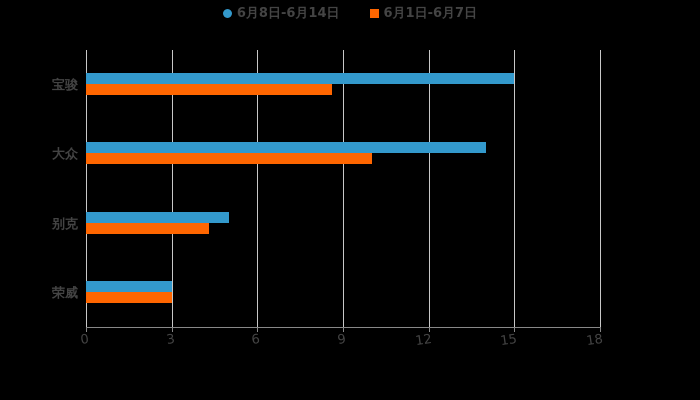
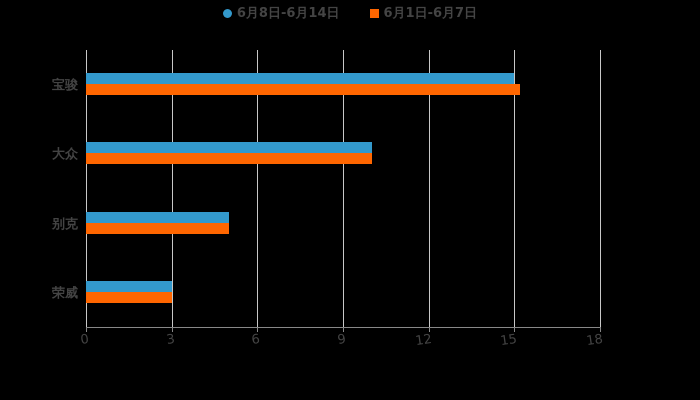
6月1日-6月7日/宝骏: 8.6 -> 15.2
6月8日-6月14日/大众: 14 -> 10
6月1日-6月7日/别克: 4.3 -> 5.0
